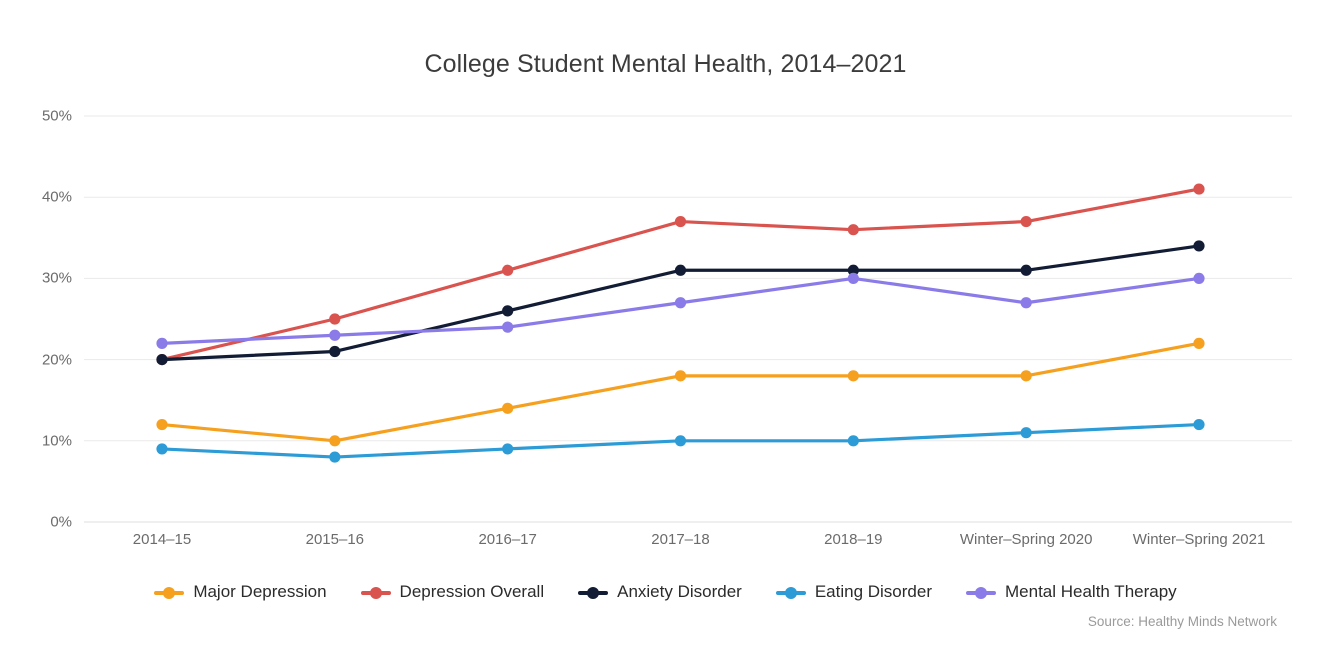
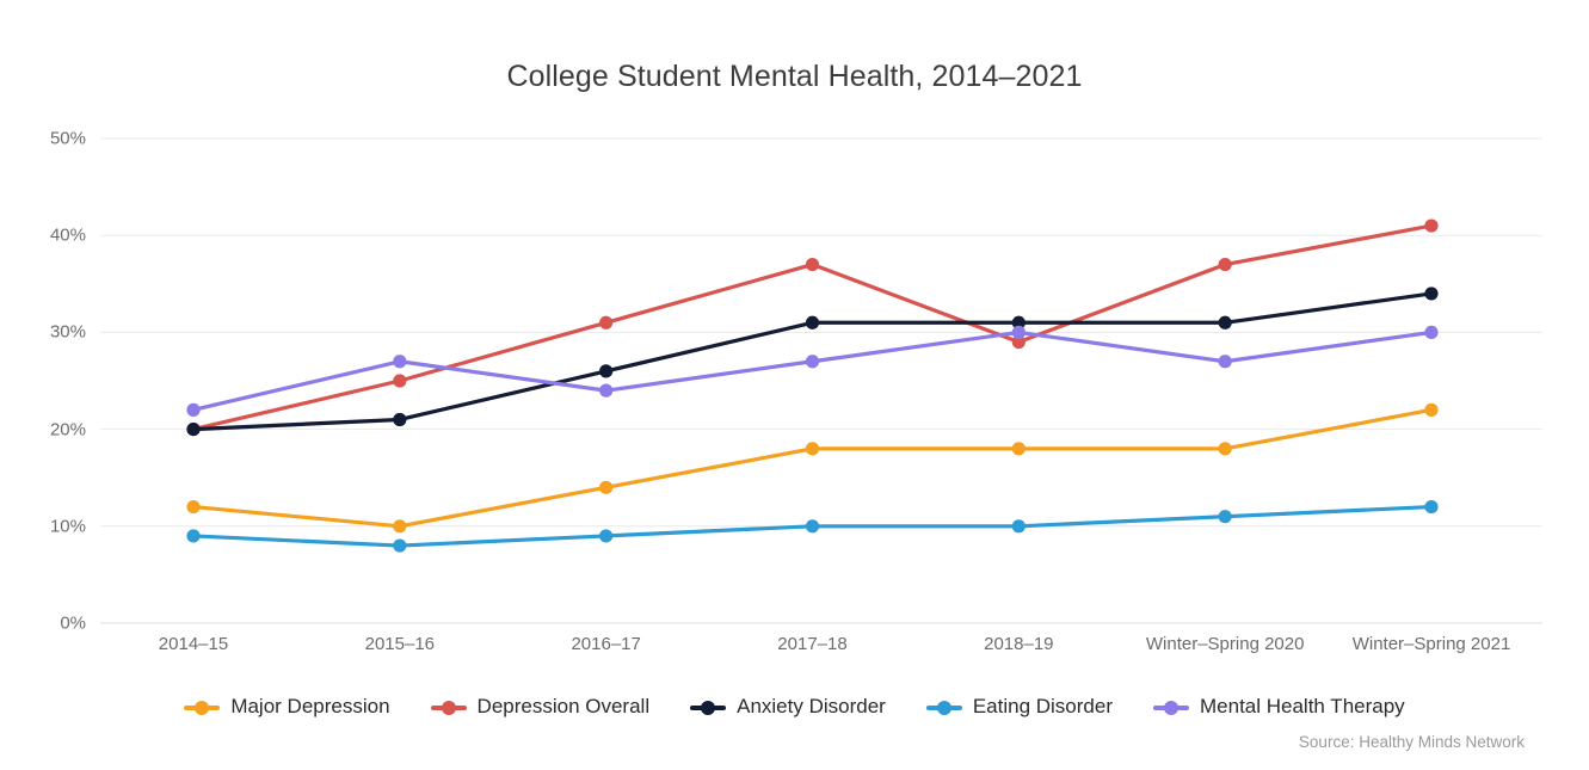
Mental Health Therapy/2015–16: 23% -> 27%
Depression Overall/2018–19: 36% -> 29%
